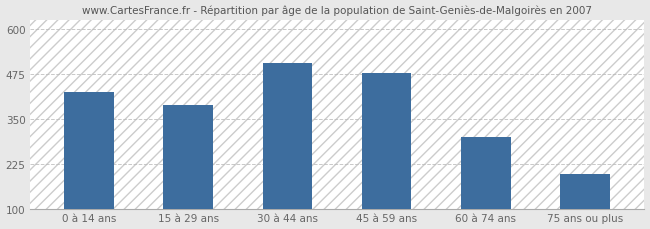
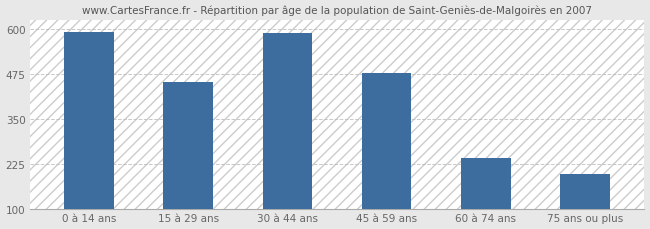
0 à 14 ans: 425 -> 593
15 à 29 ans: 390 -> 453
30 à 44 ans: 505 -> 590
60 à 74 ans: 300 -> 243
